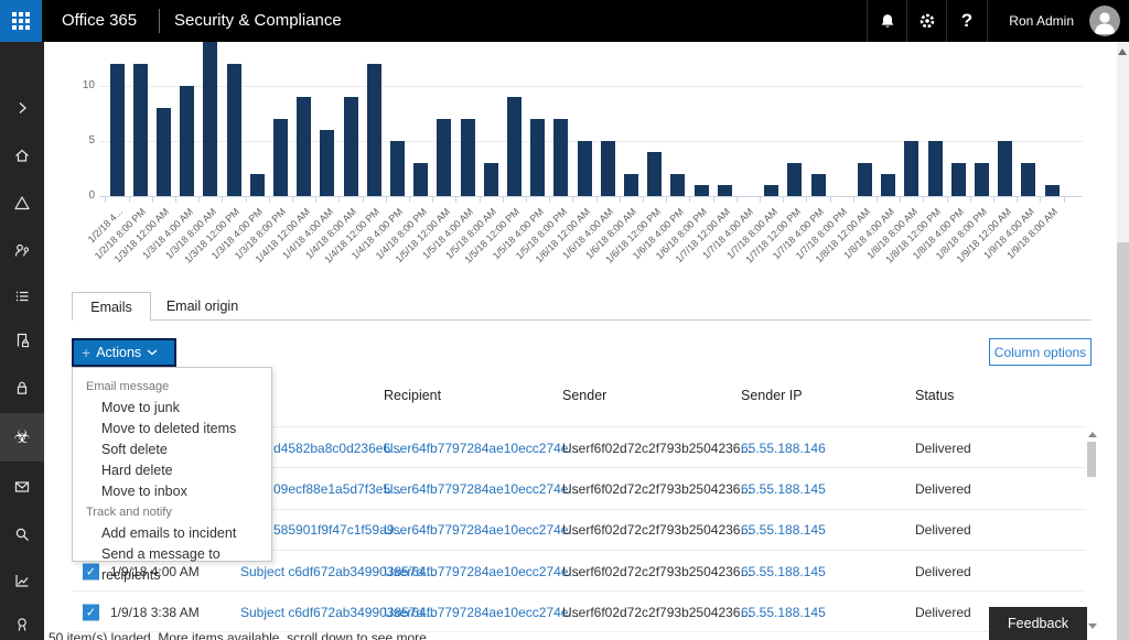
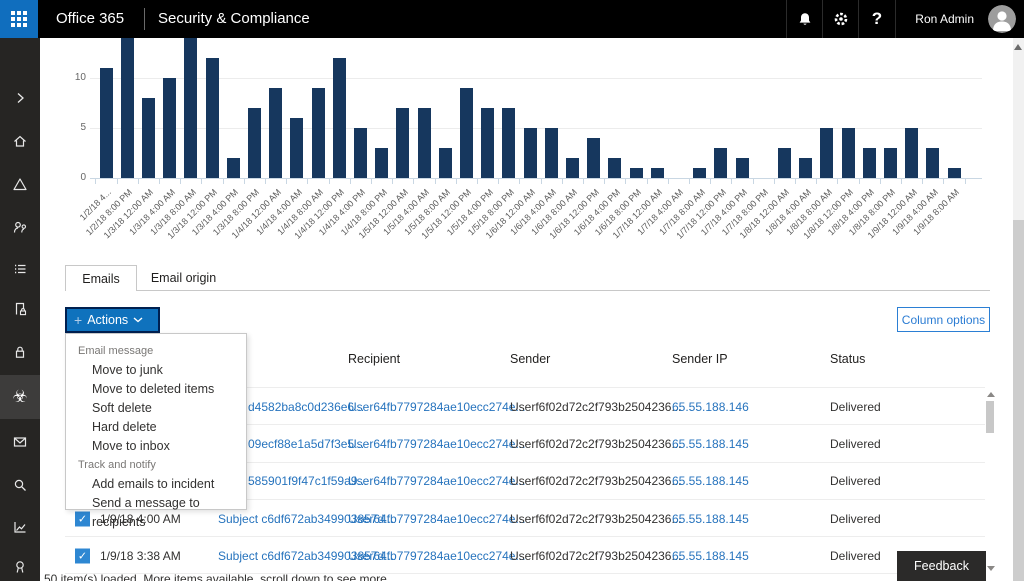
1/2/18 4...: 12 -> 11
1/2/18 8:00 PM: 12 -> 14
